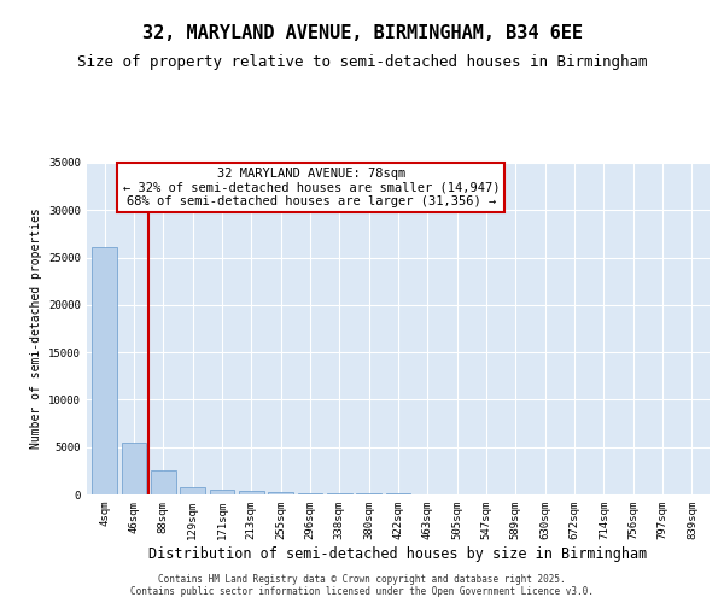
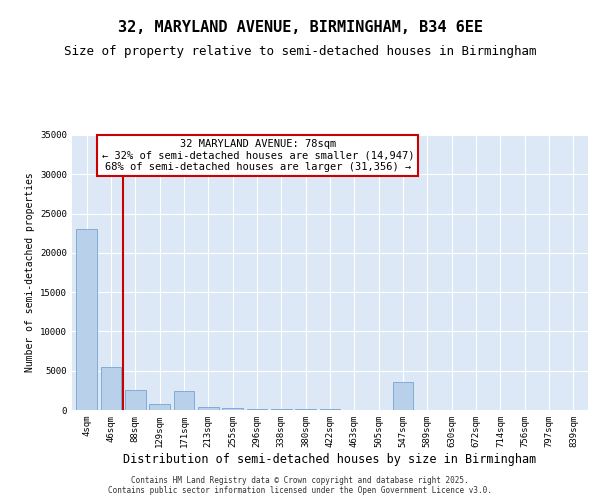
4sqm: 26100 -> 23000
171sqm: 500 -> 2400
547sqm: 0 -> 3600
